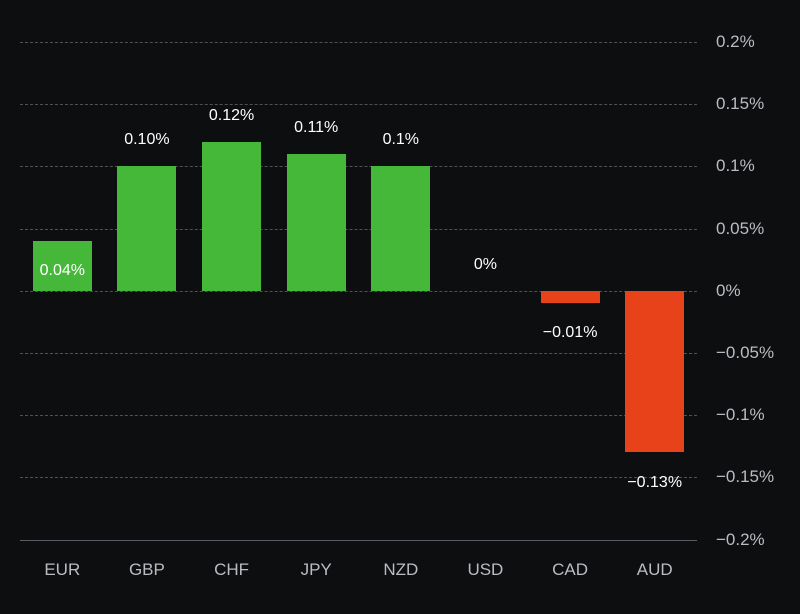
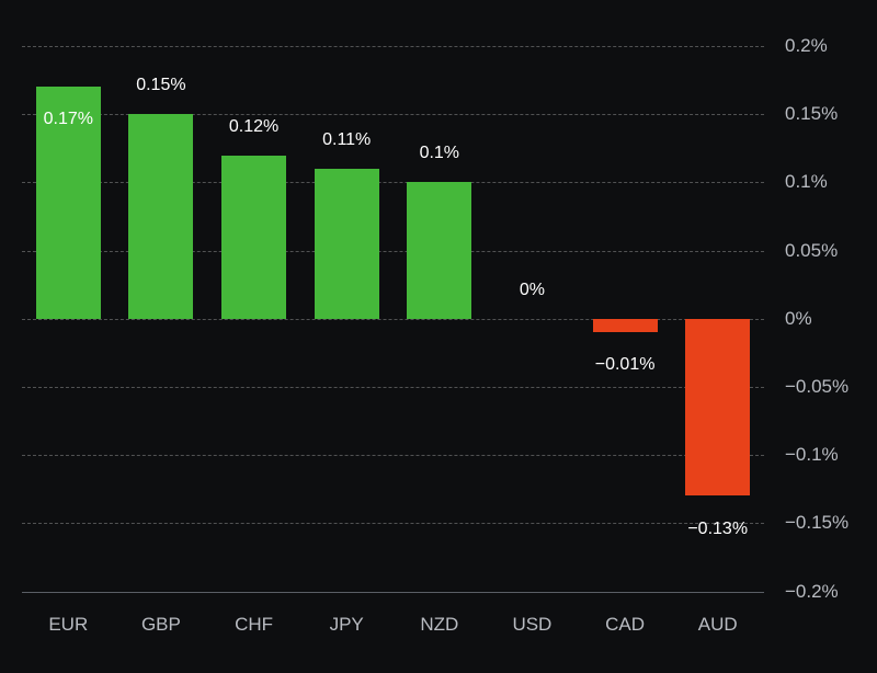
EUR: 0.04% -> 0.17%
GBP: 0.10% -> 0.15%
